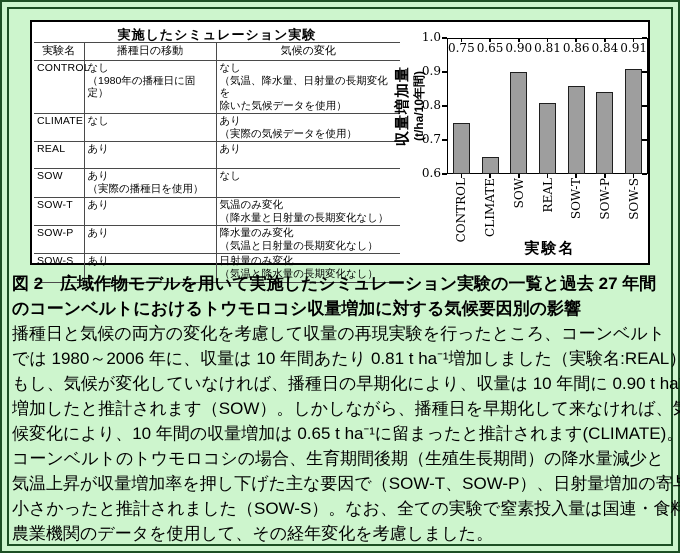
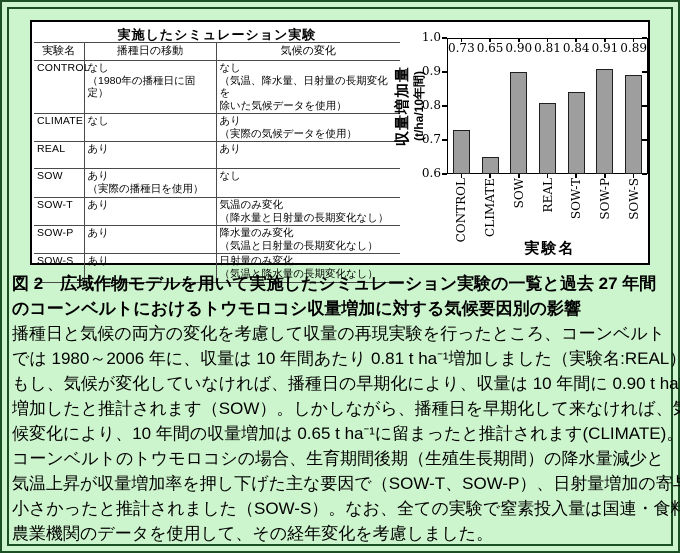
CONTROL: 0.75 -> 0.73
SOW-T: 0.86 -> 0.84
SOW-P: 0.84 -> 0.91
SOW-S: 0.91 -> 0.89
